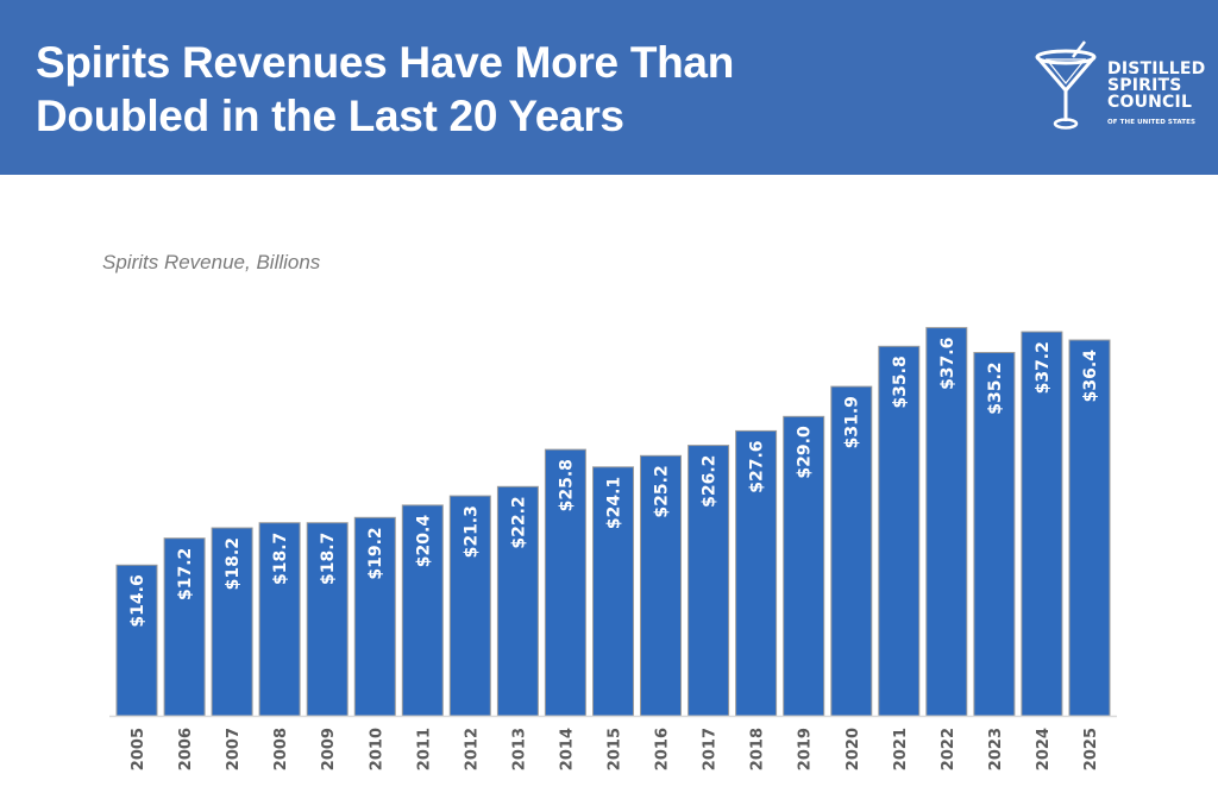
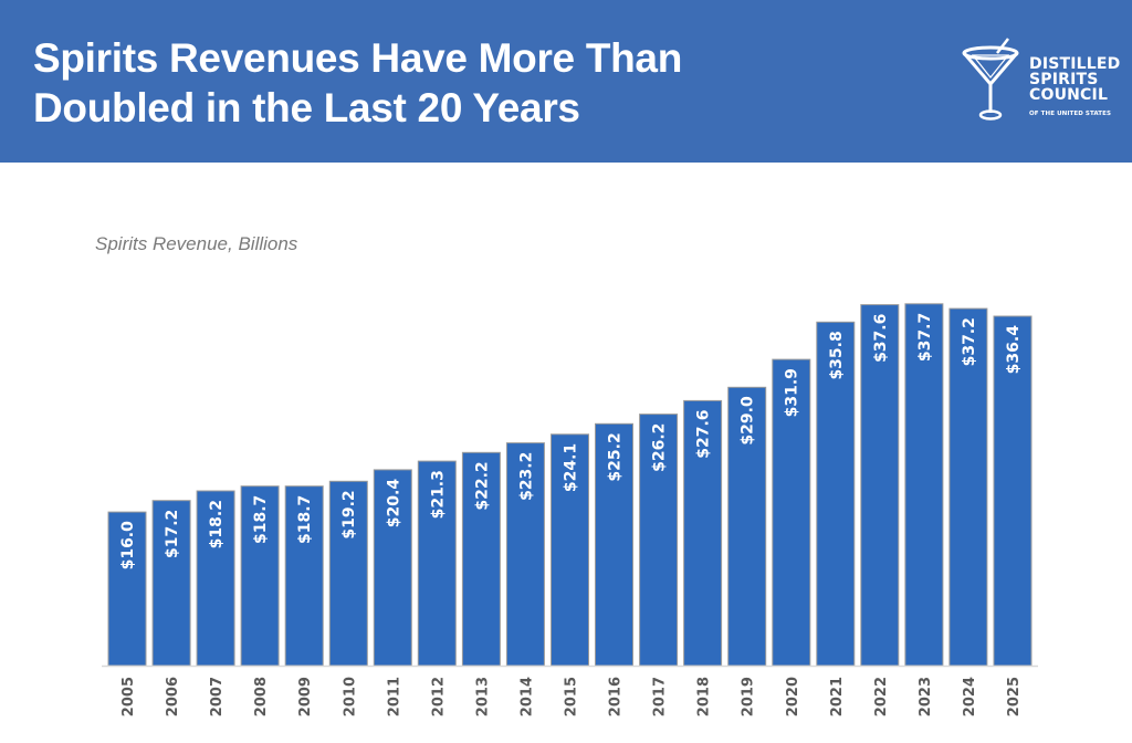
2005: $14.6 -> $16.0
2014: $25.8 -> $23.2
2023: $35.2 -> $37.7
